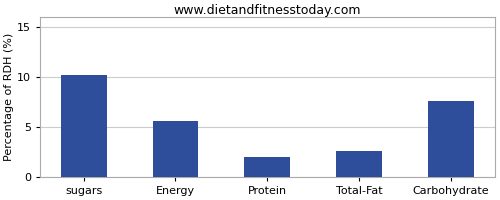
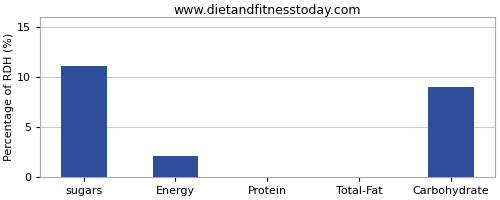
sugars: 10.2 -> 11.1
Energy: 5.6 -> 2.1
Protein: 2.0 -> 0.0
Total-Fat: 2.6 -> 0.0
Carbohydrate: 7.6 -> 9.0
